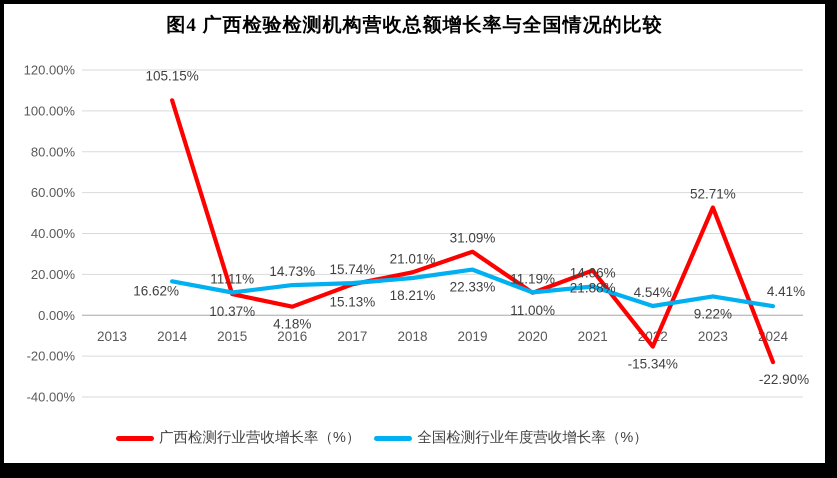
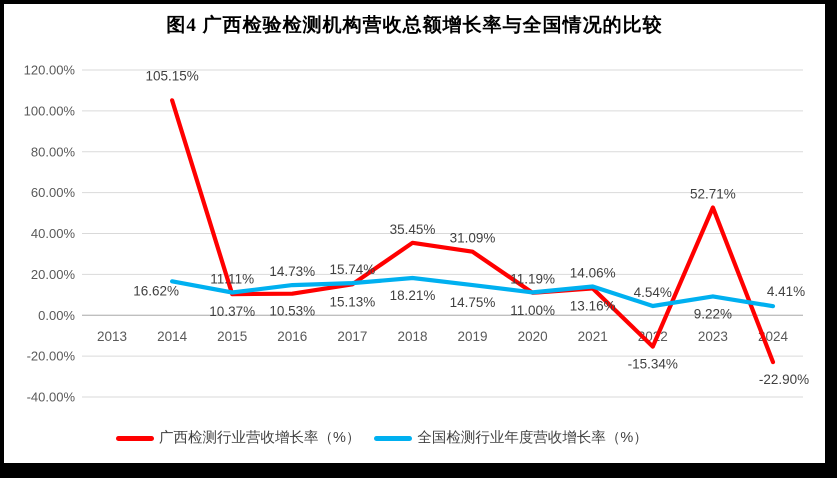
广西检测行业营收增长率（%）/2016: 4.18% -> 10.53%
广西检测行业营收增长率（%）/2018: 21.01% -> 35.45%
全国检测行业年度营收增长率（%）/2019: 22.33% -> 14.75%
广西检测行业营收增长率（%）/2021: 21.88% -> 13.16%
